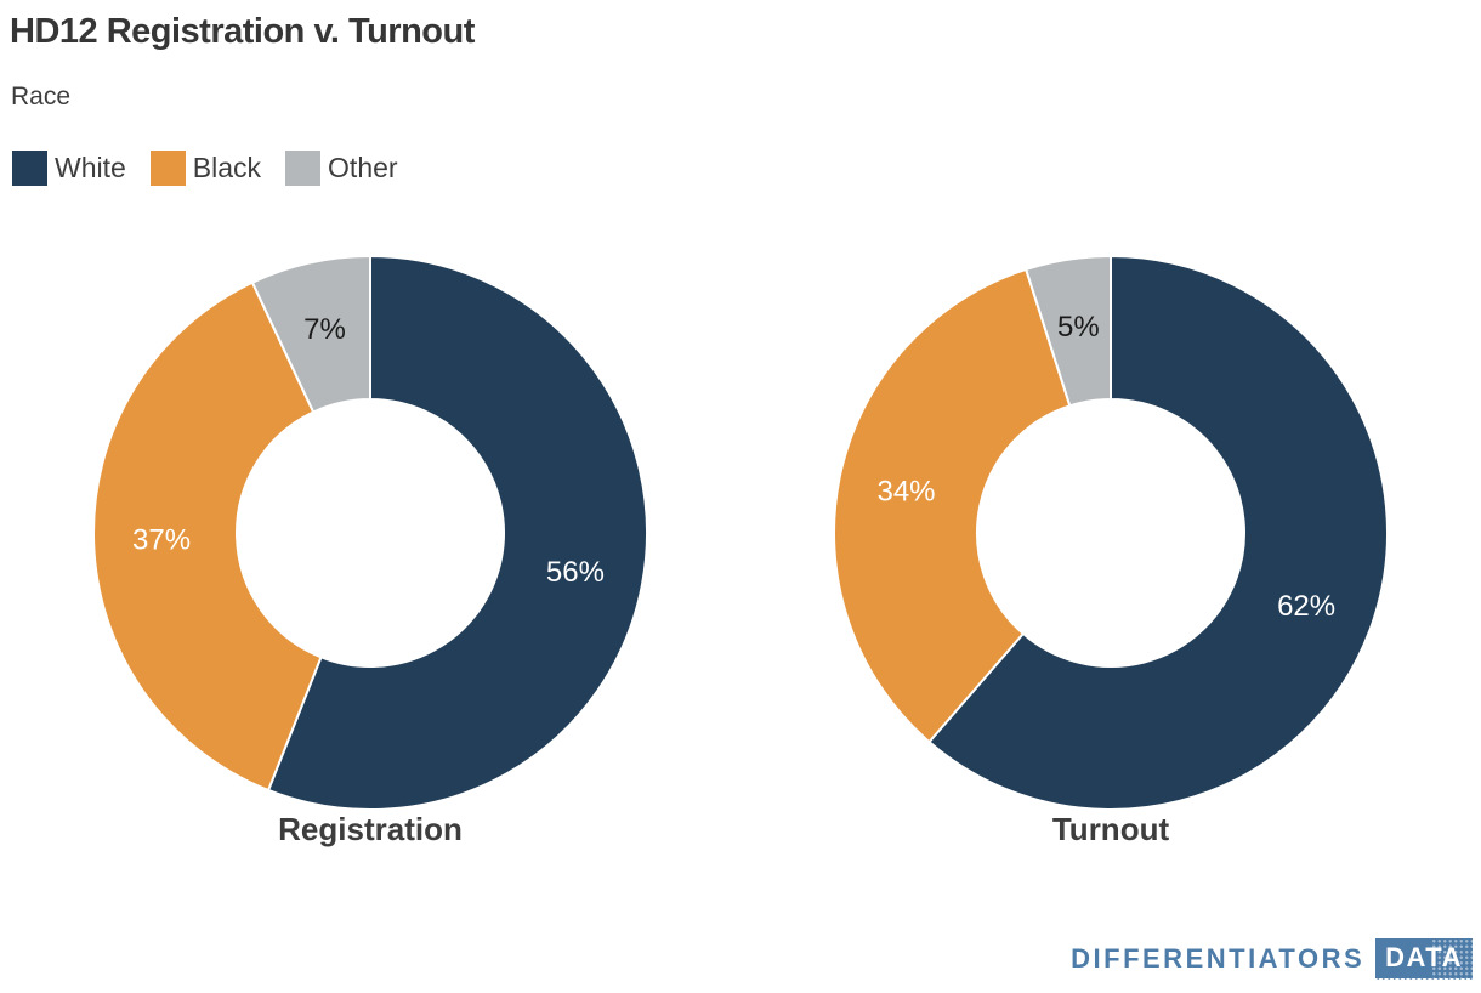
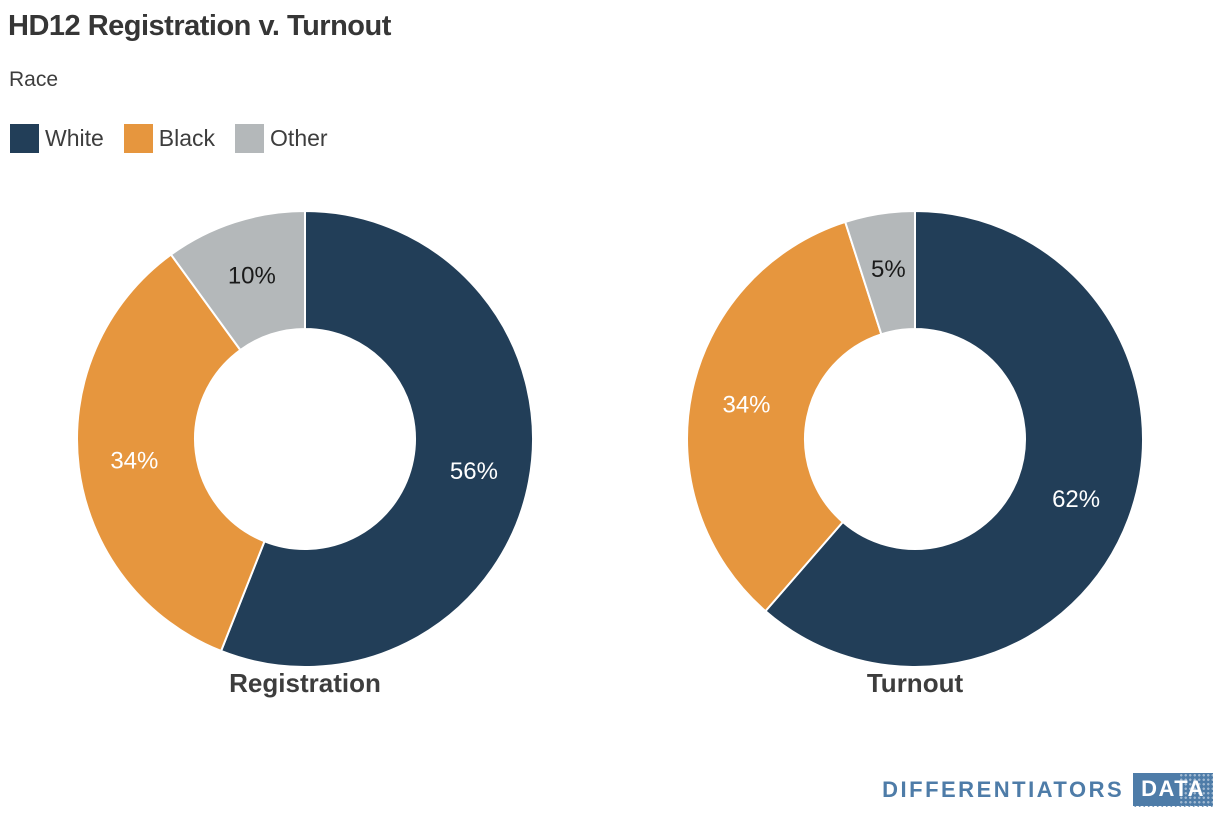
Registration/Black: 37% -> 34%
Registration/Other: 7% -> 10%
